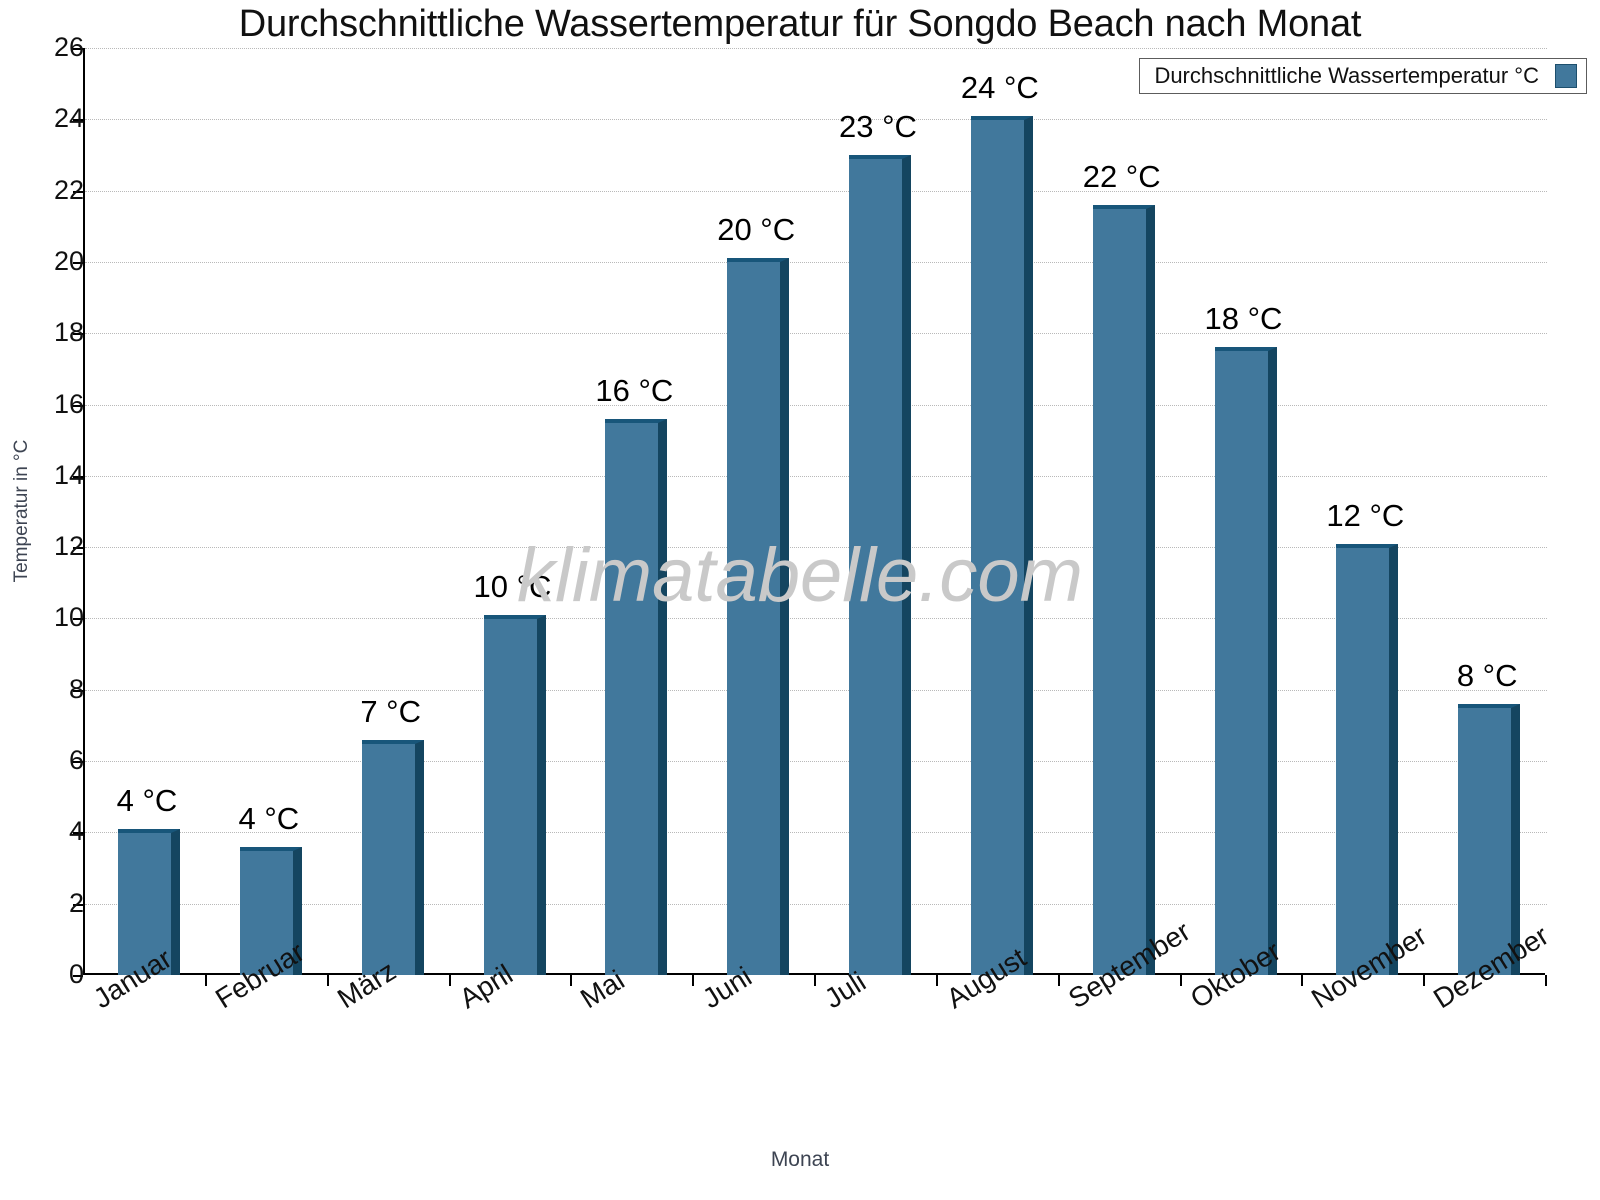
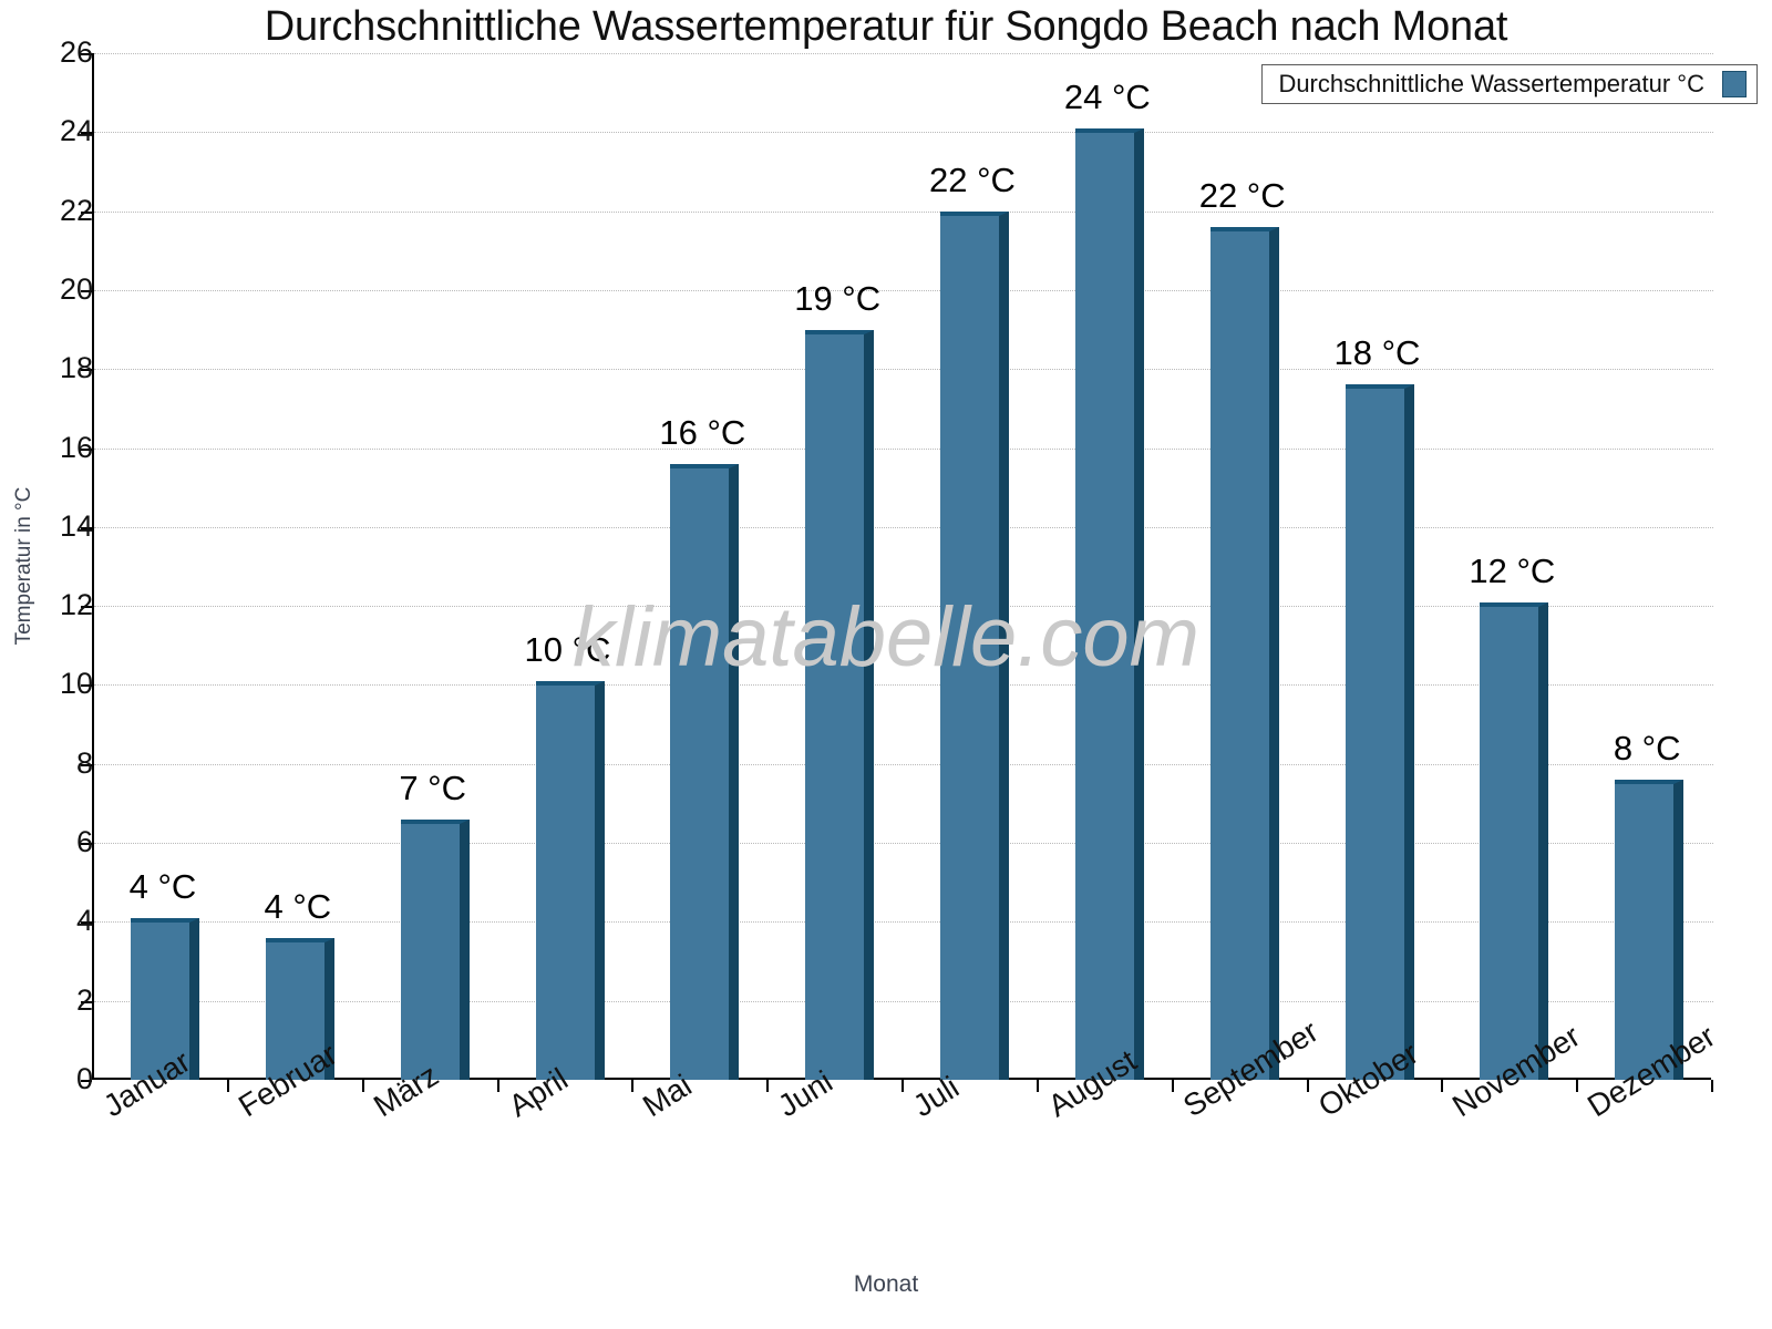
Juni: 20 -> 19
Juli: 23 -> 22
